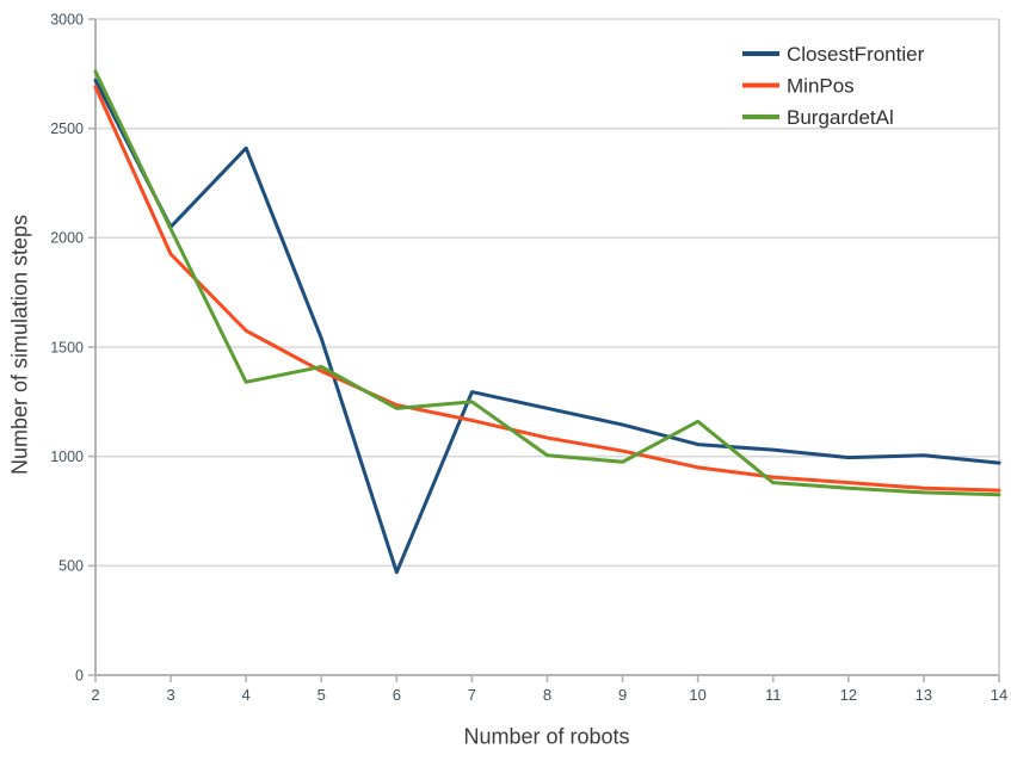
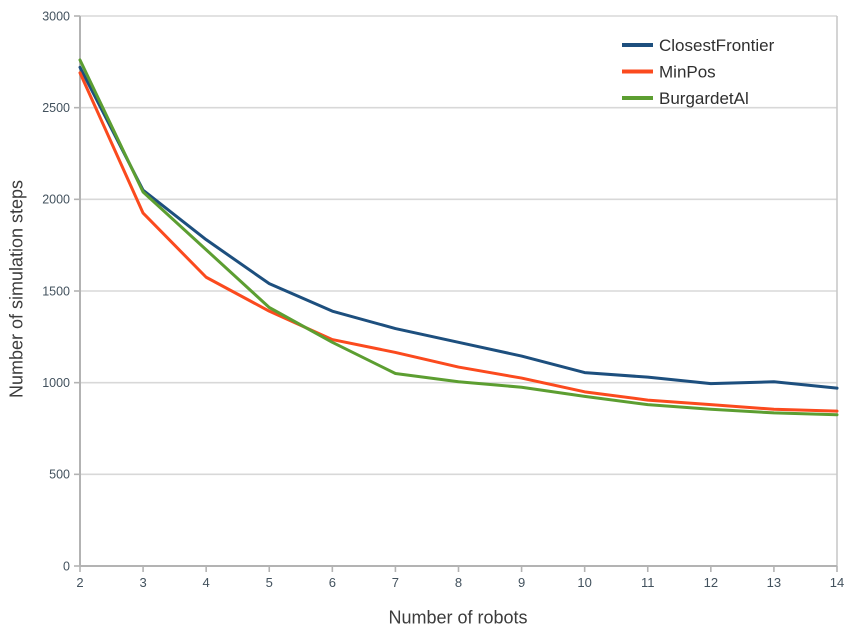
ClosestFrontier/4: 2410 -> 1780
BurgardetAl/4: 1340 -> 1720
ClosestFrontier/6: 470 -> 1390
BurgardetAl/7: 1250 -> 1050
BurgardetAl/10: 1160 -> 920
